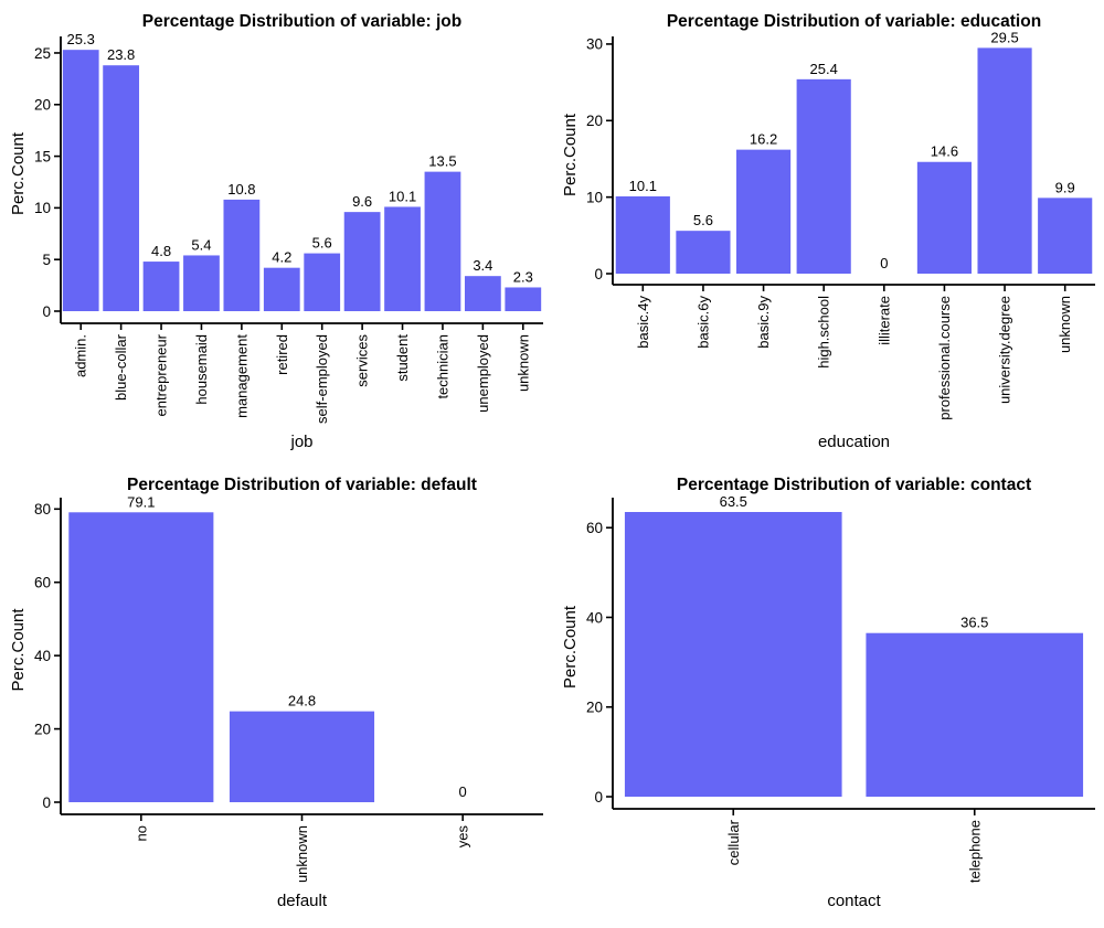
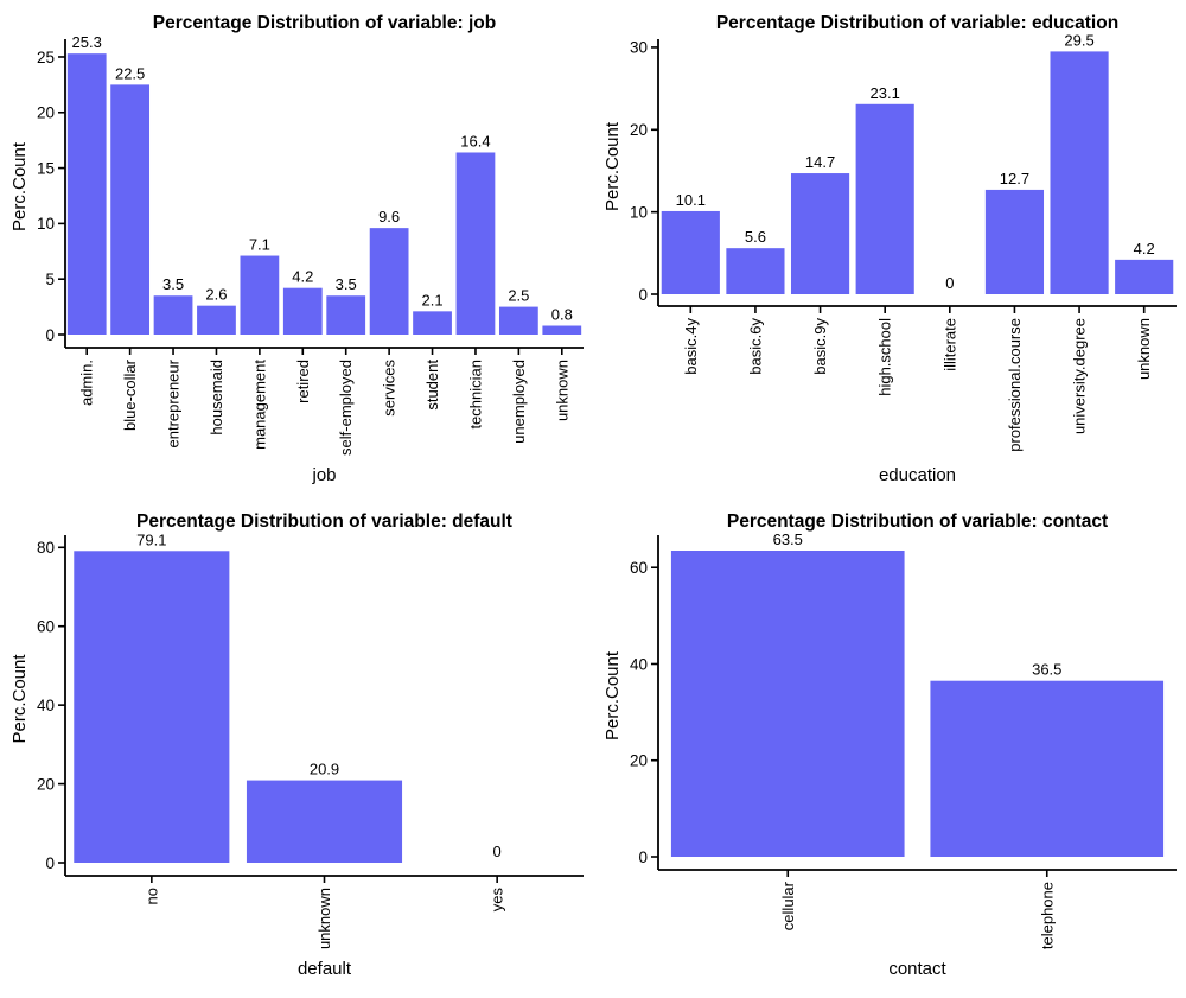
Percentage Distribution of variable: job/blue-collar: 23.8 -> 22.5
Percentage Distribution of variable: job/entrepreneur: 4.8 -> 3.5
Percentage Distribution of variable: job/housemaid: 5.4 -> 2.6
Percentage Distribution of variable: job/management: 10.8 -> 7.1
Percentage Distribution of variable: job/self-employed: 5.6 -> 3.5
Percentage Distribution of variable: job/student: 10.1 -> 2.1
Percentage Distribution of variable: job/technician: 13.5 -> 16.4
Percentage Distribution of variable: job/unemployed: 3.4 -> 2.5
Percentage Distribution of variable: job/unknown: 2.3 -> 0.8
Percentage Distribution of variable: education/basic.9y: 16.2 -> 14.7
Percentage Distribution of variable: education/high.school: 25.4 -> 23.1
Percentage Distribution of variable: education/professional.course: 14.6 -> 12.7
Percentage Distribution of variable: education/unknown: 9.9 -> 4.2
Percentage Distribution of variable: default/unknown: 24.8 -> 20.9
